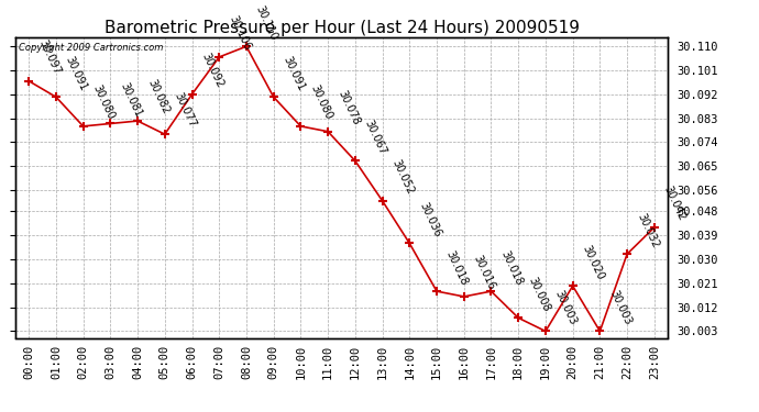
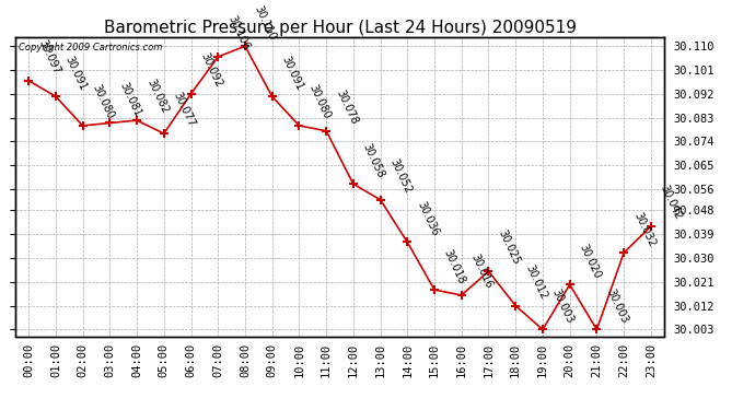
12:00: 30.067 -> 30.058
17:00: 30.018 -> 30.025
18:00: 30.008 -> 30.012
